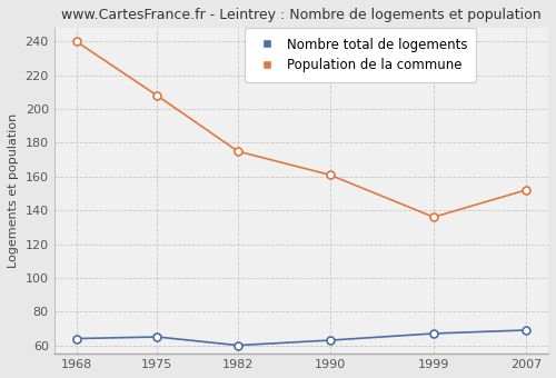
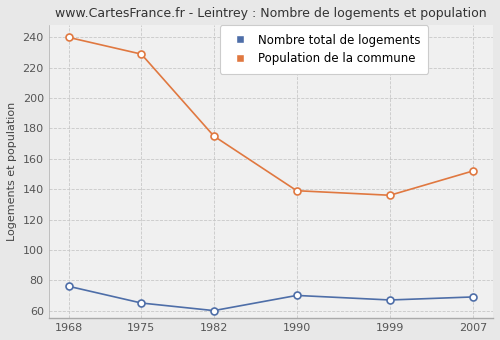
Nombre total de logements/1968: 64 -> 76
Population de la commune/1975: 208 -> 229
Nombre total de logements/1990: 63 -> 70
Population de la commune/1990: 161 -> 139
